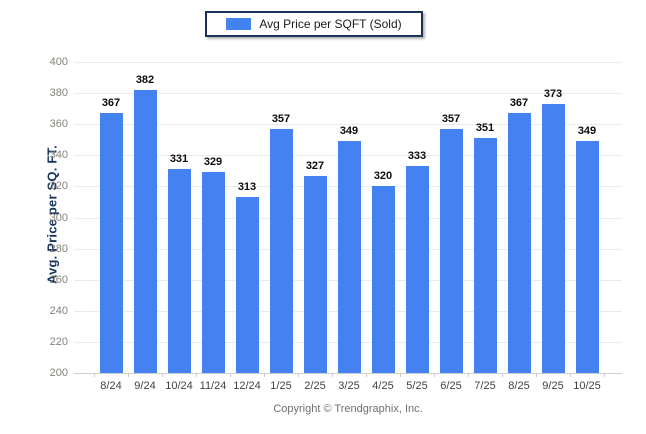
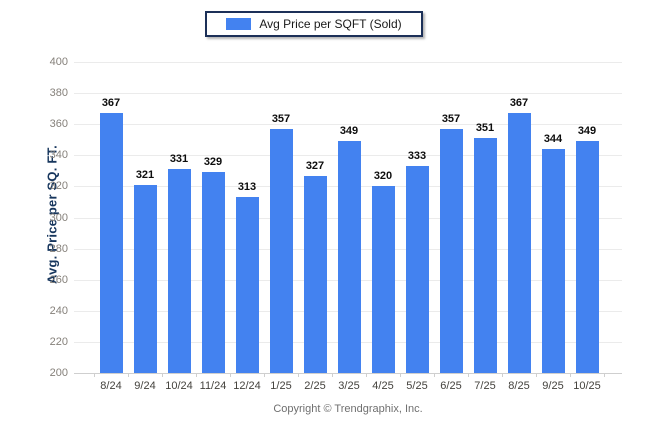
9/24: 382 -> 321
9/25: 373 -> 344
